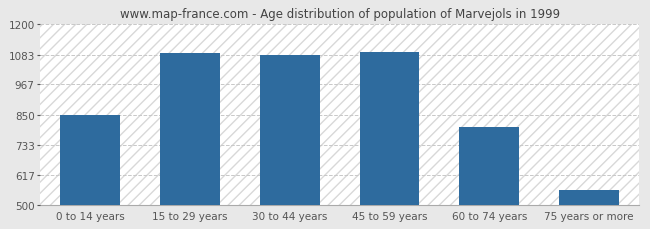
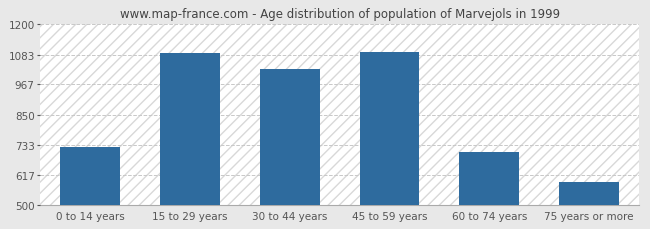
0 to 14 years: 850 -> 725
30 to 44 years: 1083 -> 1025
60 to 74 years: 802 -> 705
75 years or more: 557 -> 590
